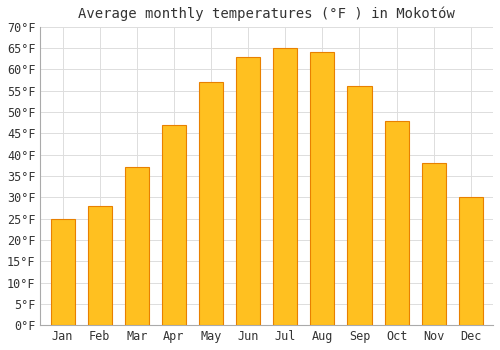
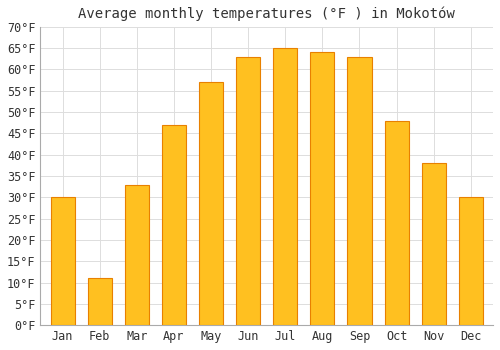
Jan: 25°F -> 30°F
Feb: 28°F -> 11°F
Mar: 37°F -> 33°F
Sep: 56°F -> 63°F
